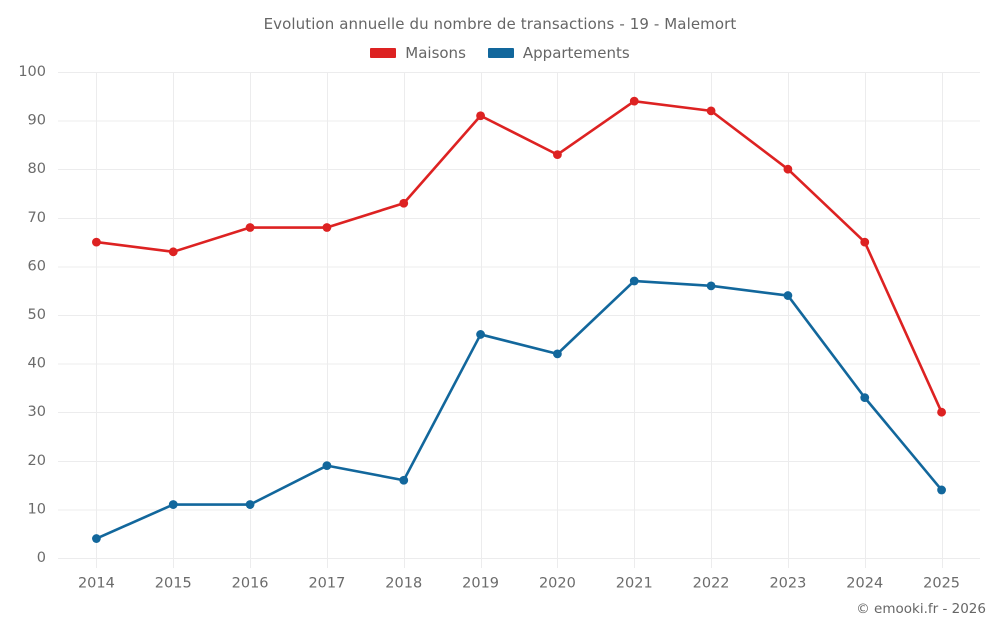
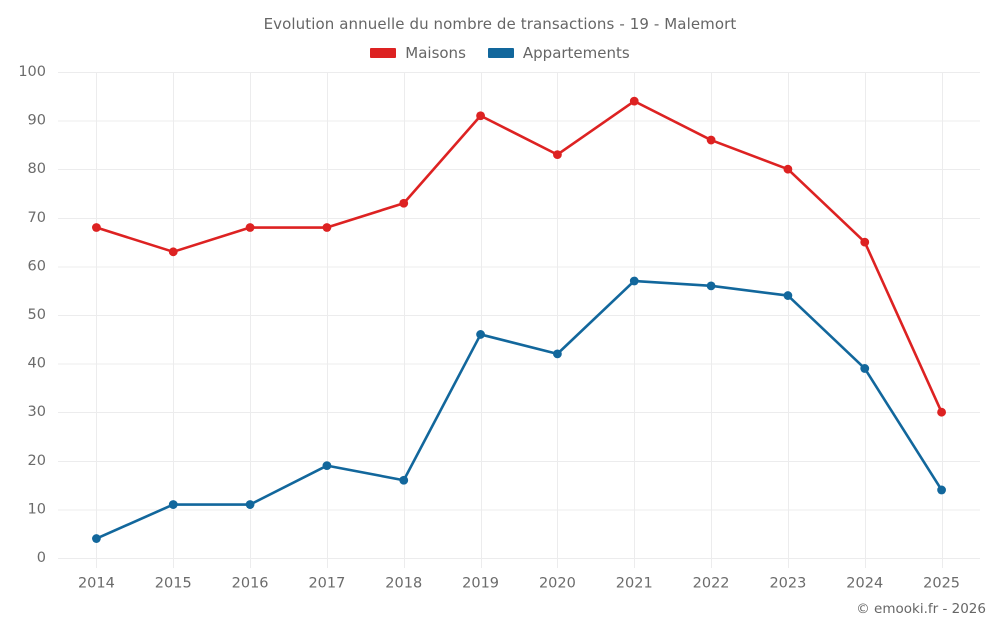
Maisons/2014: 65 -> 68
Maisons/2022: 92 -> 86
Appartements/2024: 33 -> 39
